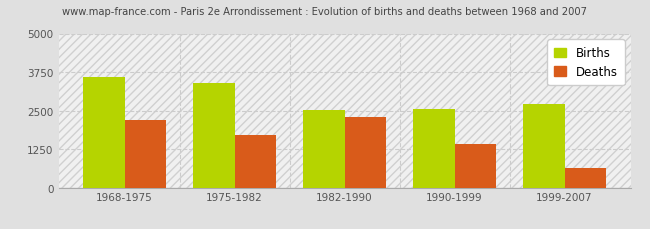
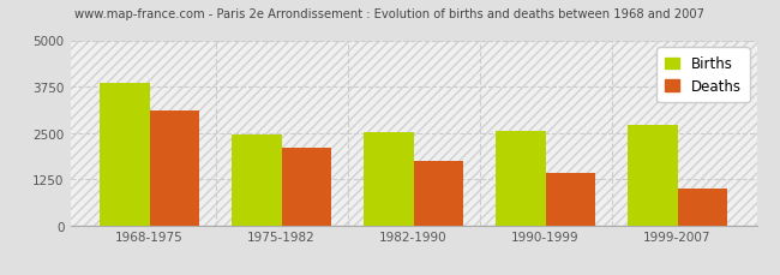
Births/1968-1975: 3600 -> 3850
Deaths/1968-1975: 2200 -> 3100
Births/1975-1982: 3400 -> 2450
Deaths/1975-1982: 1700 -> 2100
Deaths/1982-1990: 2300 -> 1750
Deaths/1999-2007: 650 -> 1000
